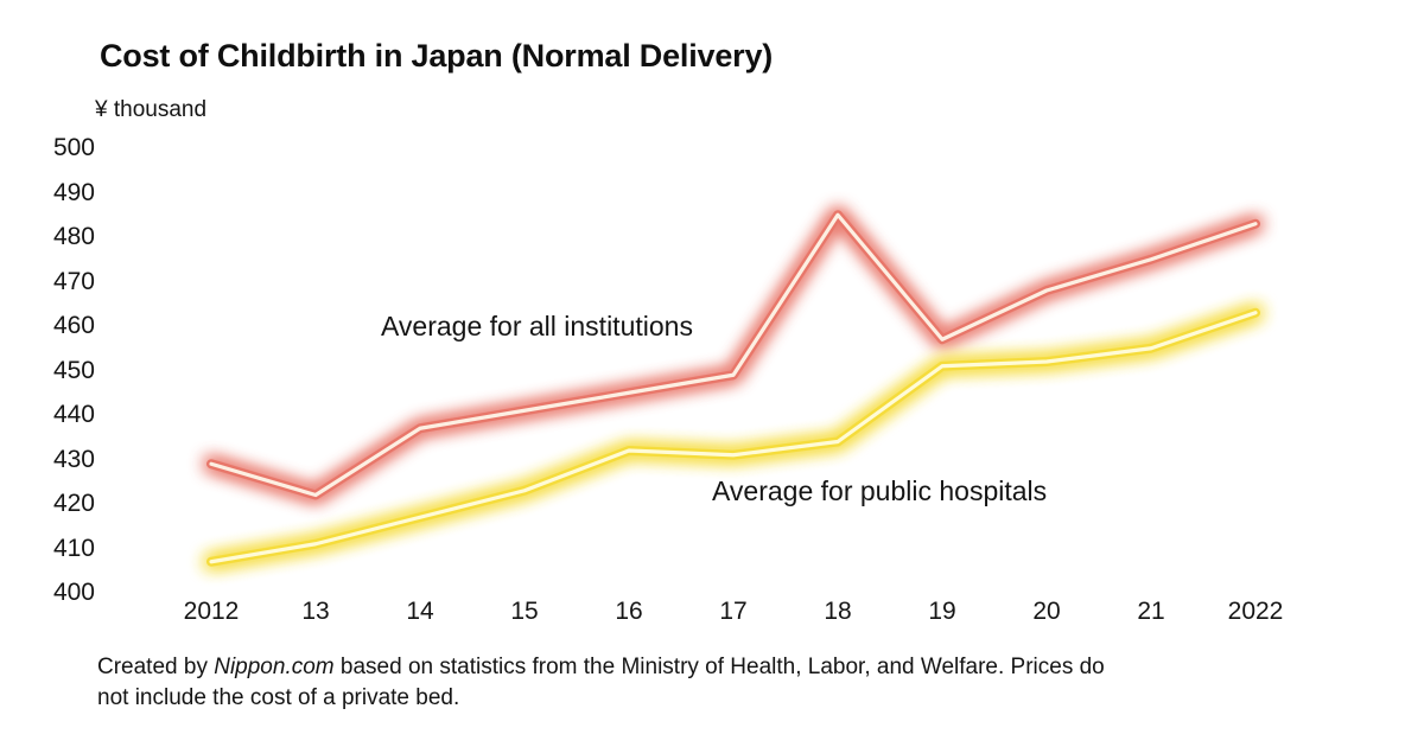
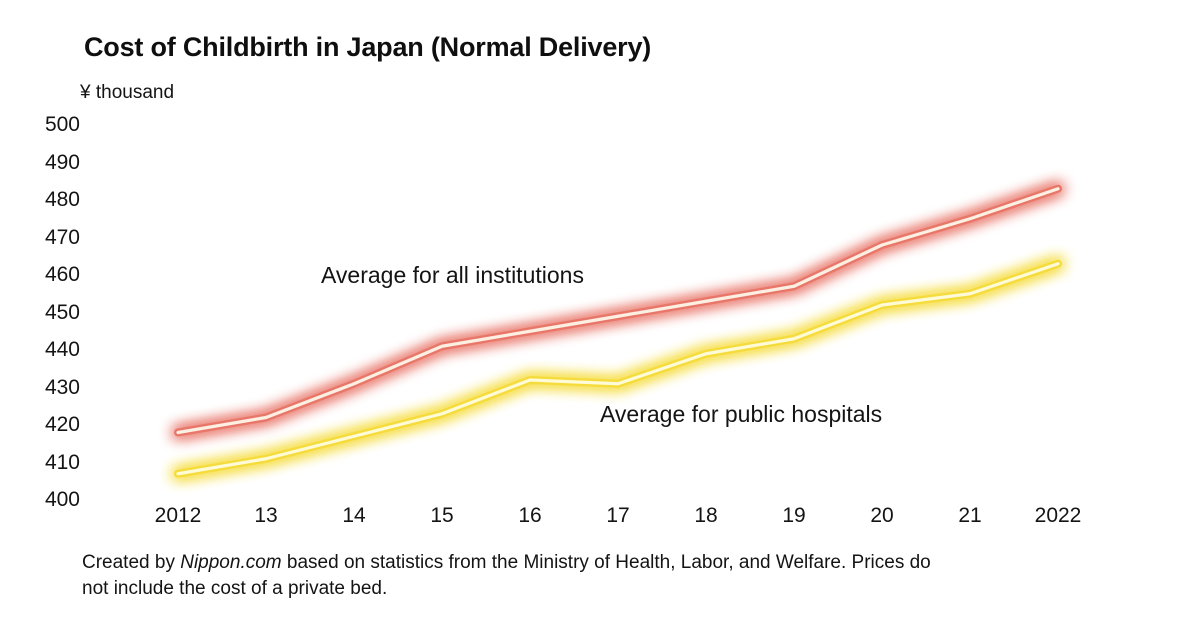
Average for all institutions/2012: 429 -> 418
Average for all institutions/14: 437 -> 431
Average for all institutions/18: 485 -> 453
Average for public hospitals/18: 434 -> 439
Average for public hospitals/19: 451 -> 443
